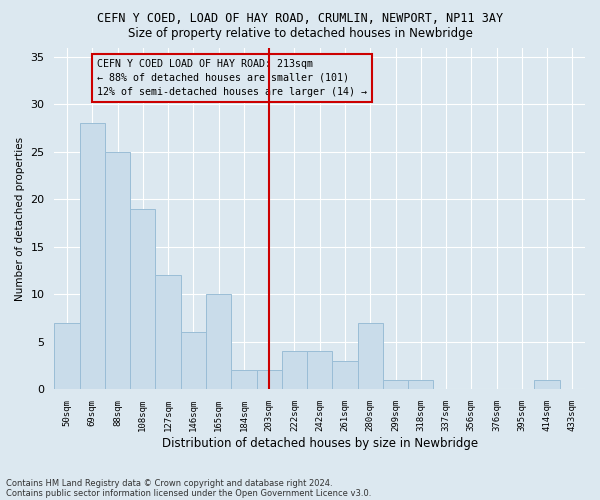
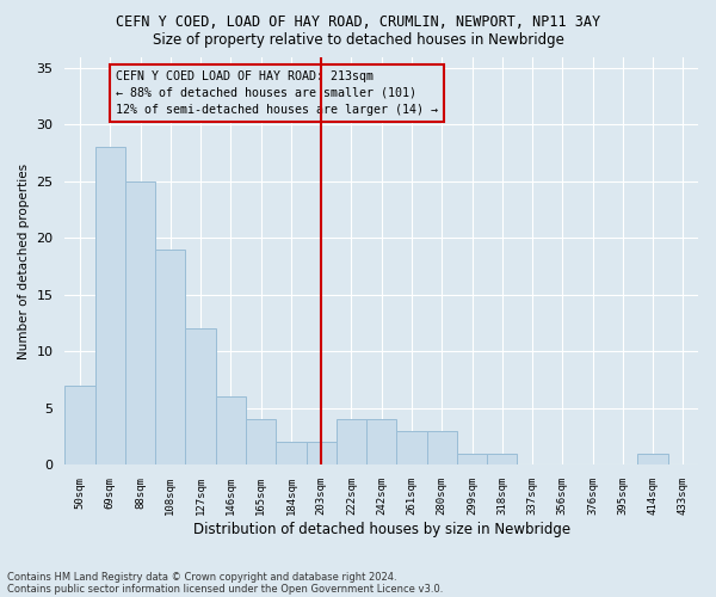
165sqm: 10 -> 4
280sqm: 7 -> 3
